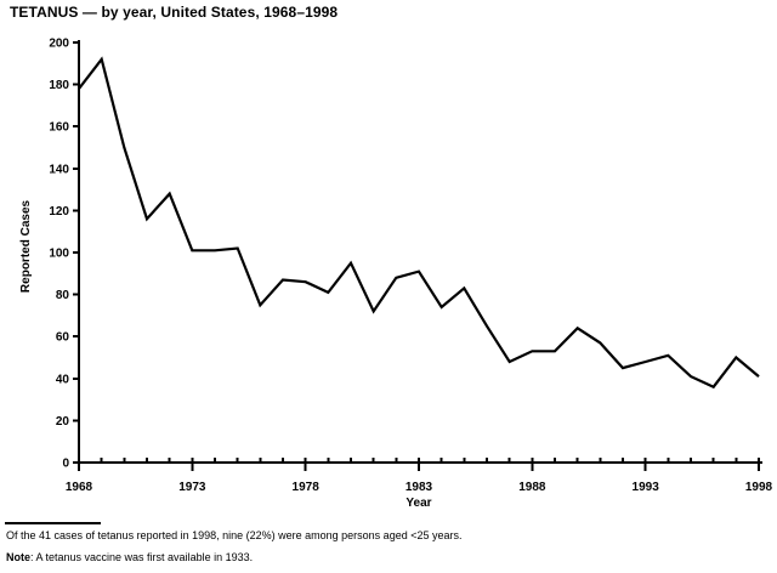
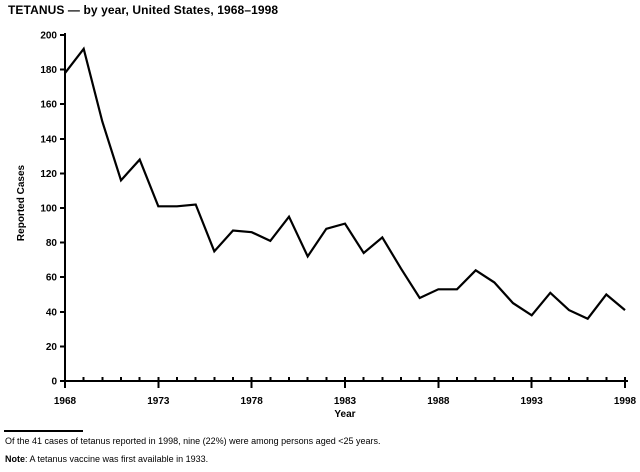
1993: 48 -> 38
